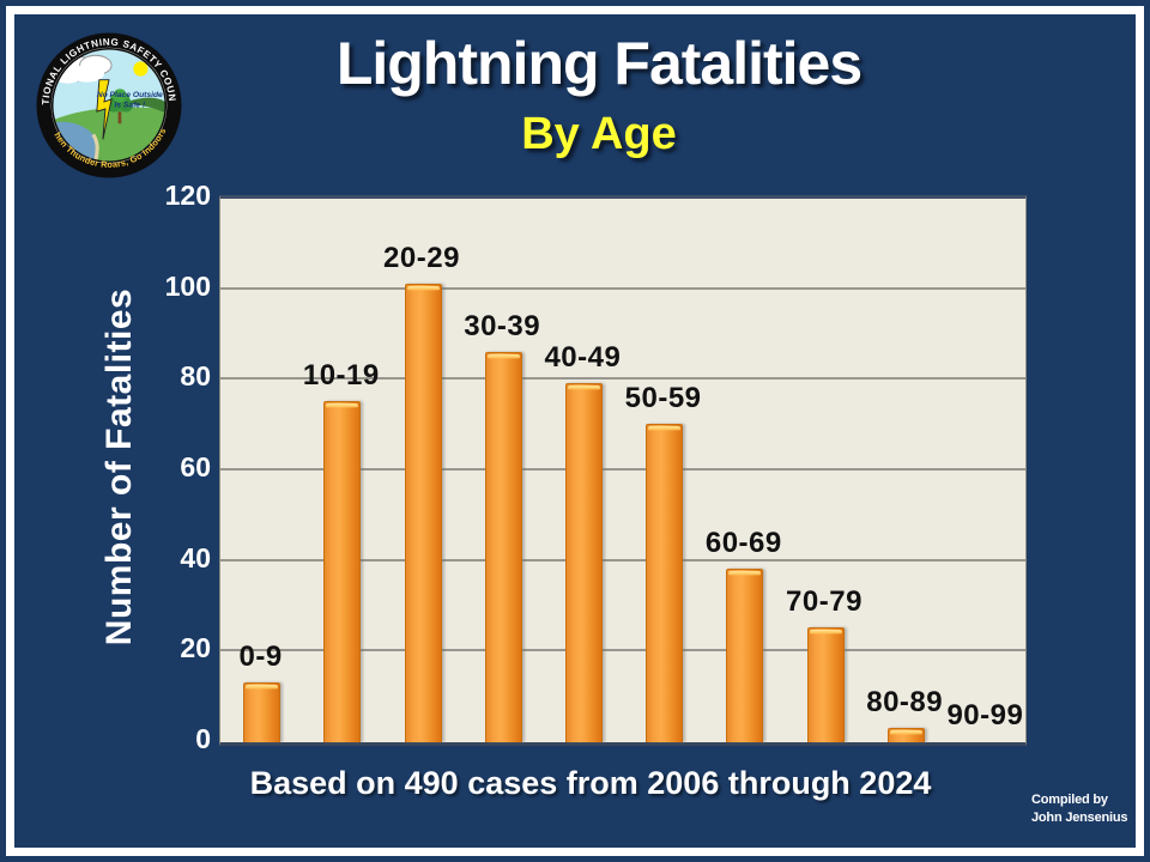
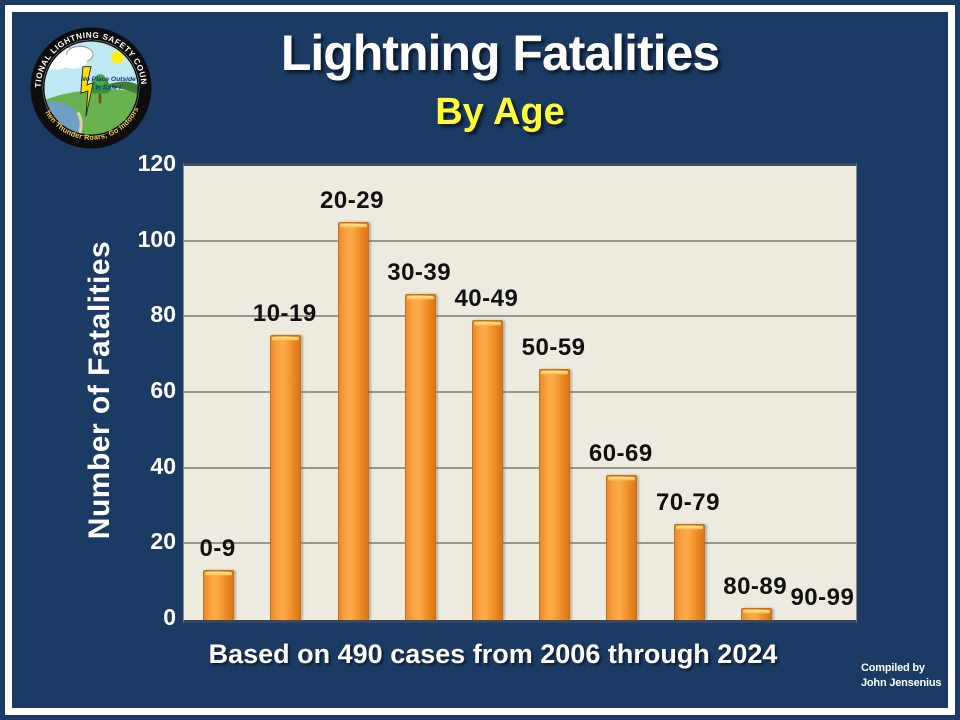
20-29: 101 -> 105
50-59: 70 -> 66
